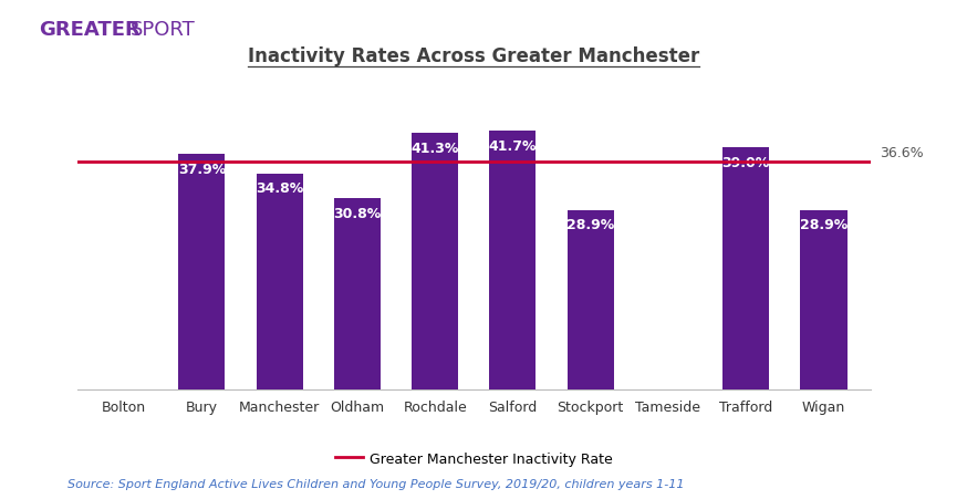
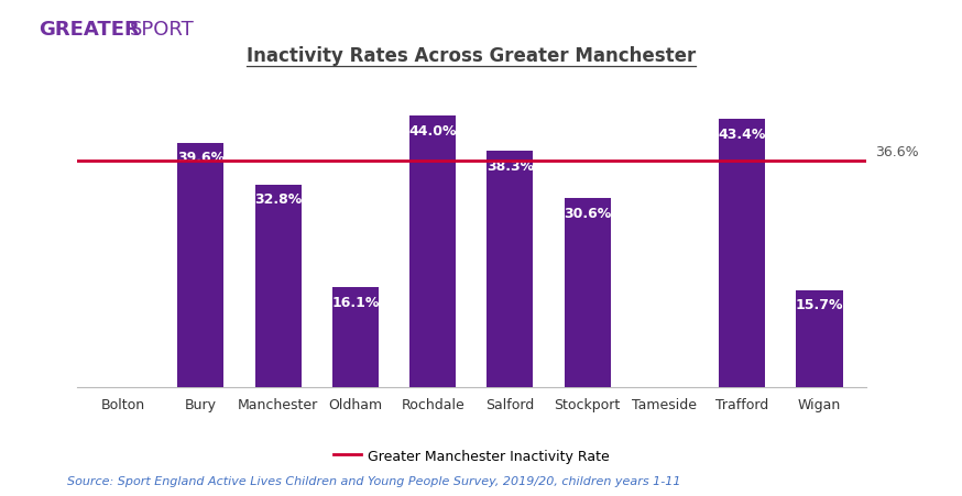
Bury: 37.9% -> 39.6%
Manchester: 34.8% -> 32.8%
Oldham: 30.8% -> 16.1%
Rochdale: 41.3% -> 44.0%
Salford: 41.7% -> 38.3%
Stockport: 28.9% -> 30.6%
Trafford: 39.0% -> 43.4%
Wigan: 28.9% -> 15.7%
